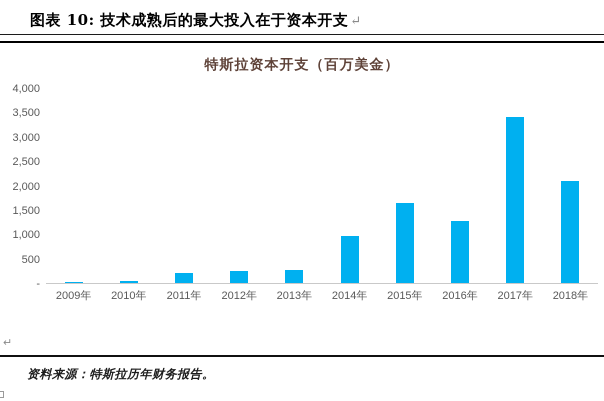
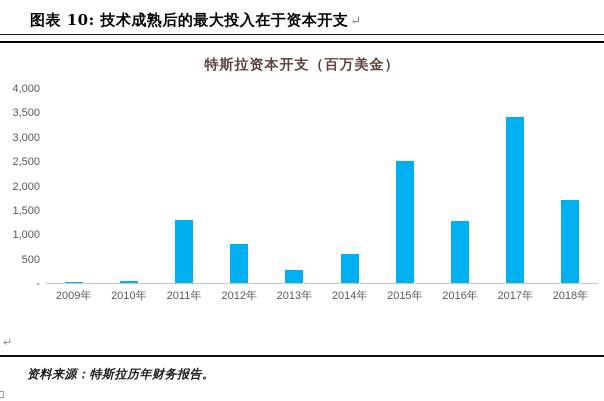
2011年: 200 -> 1300
2012年: 200 -> 800
2014年: 1000 -> 600
2015年: 1600 -> 2500
2018年: 2100 -> 1700
